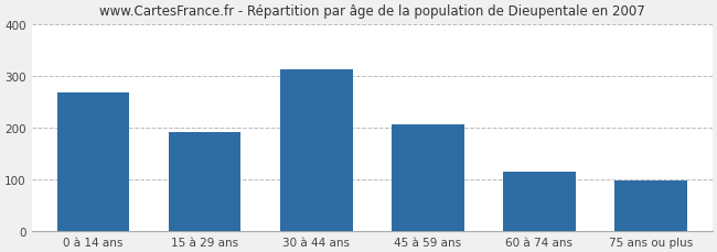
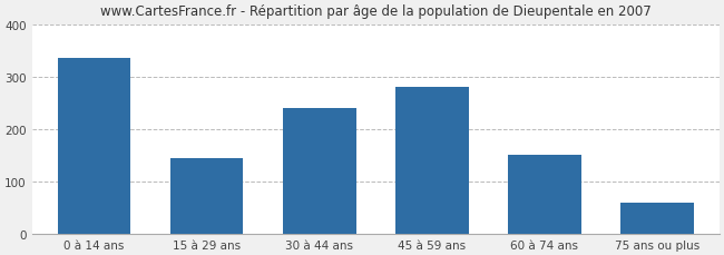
0 à 14 ans: 268 -> 335
15 à 29 ans: 190 -> 145
30 à 44 ans: 312 -> 240
45 à 59 ans: 206 -> 280
60 à 74 ans: 114 -> 150
75 ans ou plus: 97 -> 60
